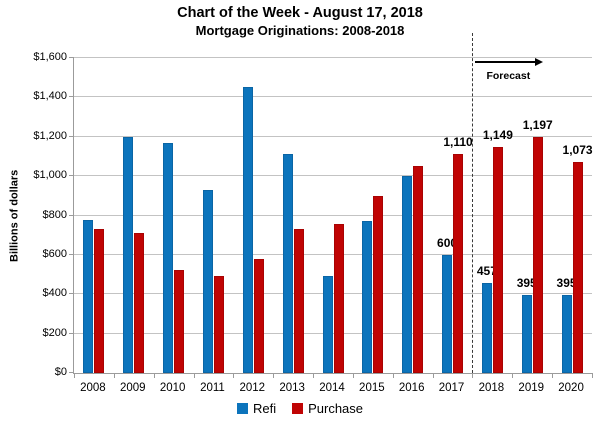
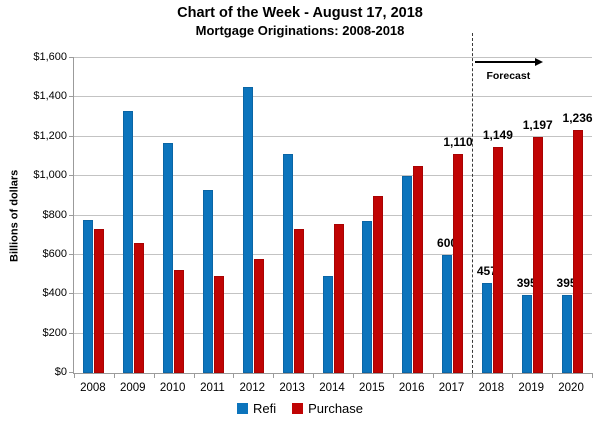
Refi/2009: $1200 -> $1330
Purchase/2009: $710 -> $660
Purchase/2020: 1,073 -> 1,236
